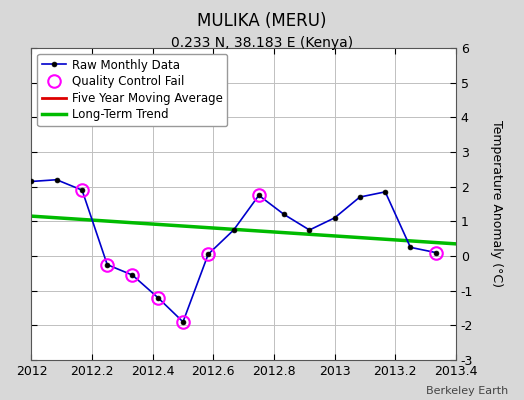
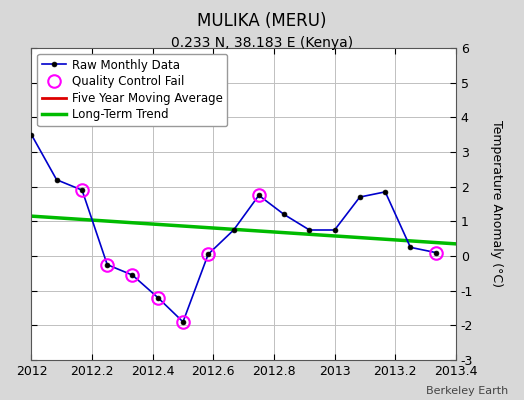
Raw Monthly Data/2012: 2.15 -> 3.50
Raw Monthly Data/2013: 1.10 -> 0.75
